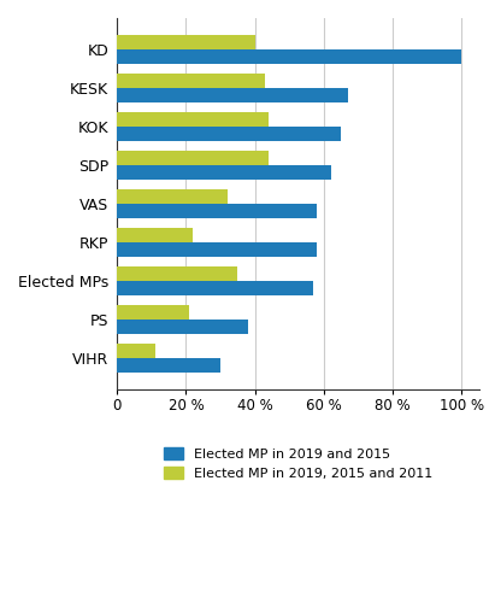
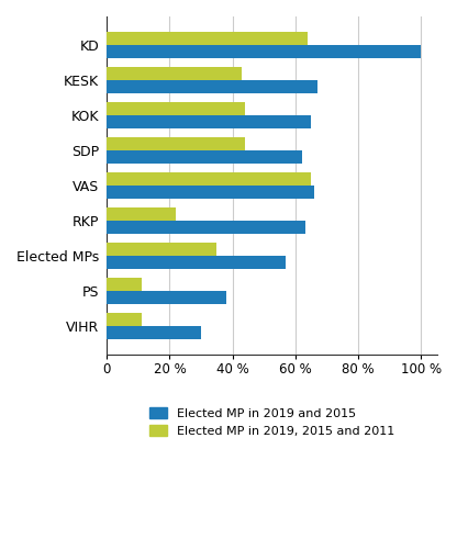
Elected MP in 2019, 2015 and 2011/KD: 40 % -> 64 %
Elected MP in 2019, 2015 and 2011/VAS: 32 % -> 65 %
Elected MP in 2019 and 2015/VAS: 58 % -> 66 %
Elected MP in 2019 and 2015/RKP: 58 % -> 63 %
Elected MP in 2019, 2015 and 2011/PS: 21 % -> 11 %
